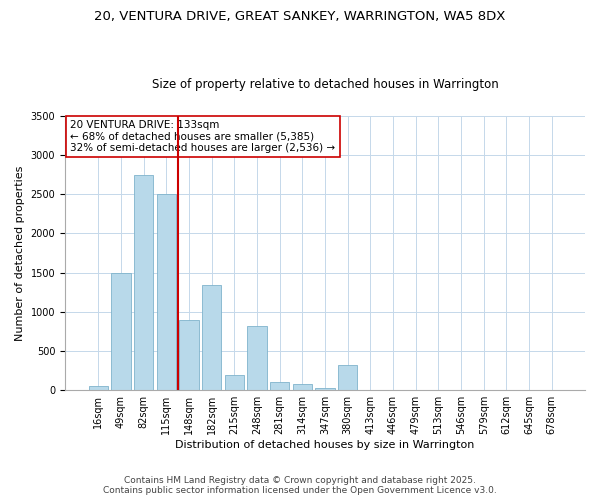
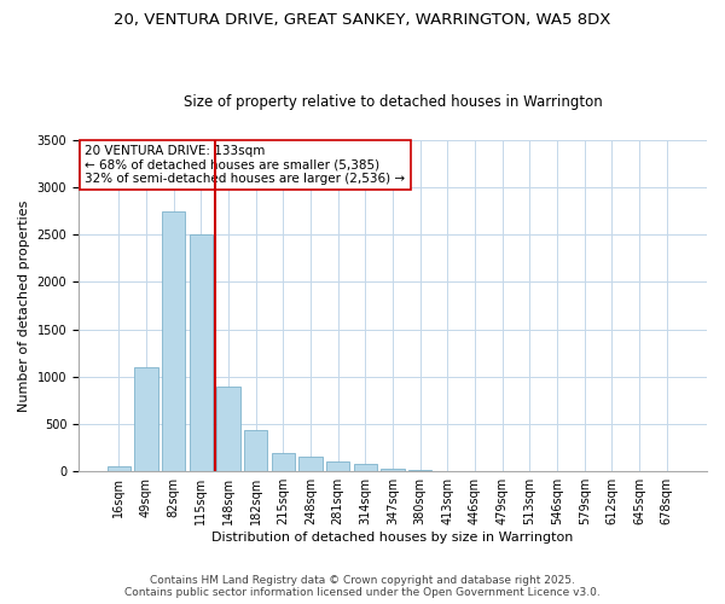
49sqm: 1500 -> 1100
182sqm: 1340 -> 430
248sqm: 820 -> 150
380sqm: 320 -> 20
